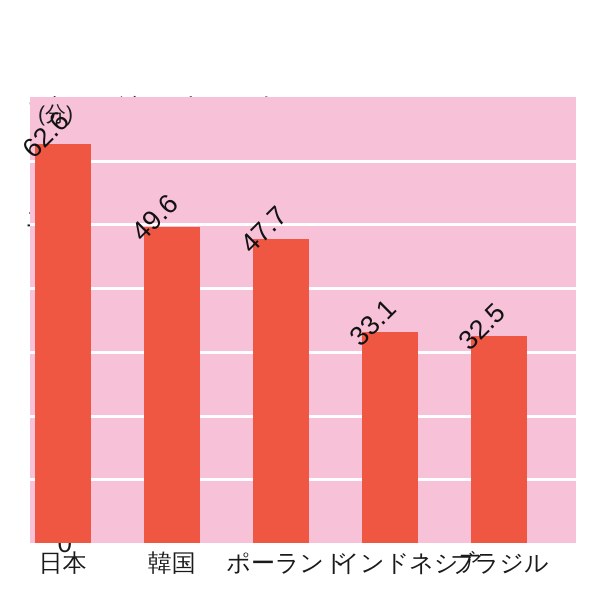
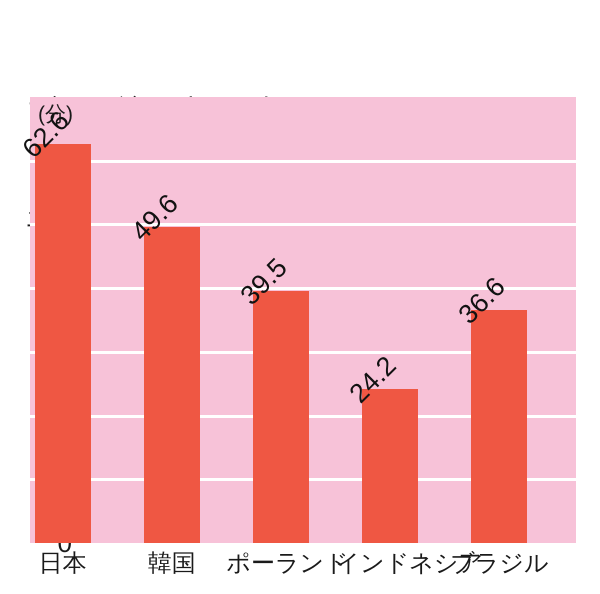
ポーランド: 47.7 -> 39.5
インドネシア: 33.1 -> 24.2
ブラジル: 32.5 -> 36.6
